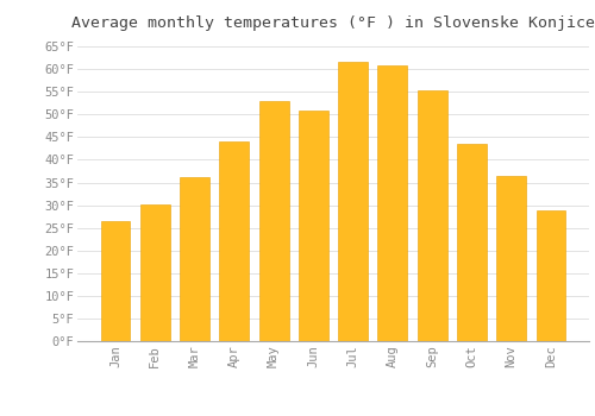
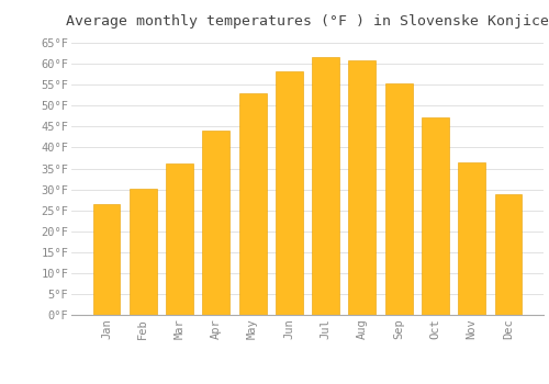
Jun: 51.0°F -> 58.3°F
Oct: 43.5°F -> 47.1°F
